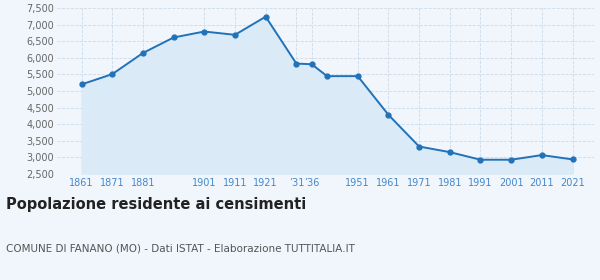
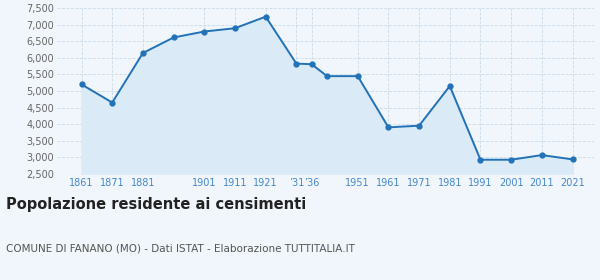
1871: 5,510 -> 4,650
1911: 6,700 -> 6,900
1961: 4,280 -> 3,900
1971: 3,320 -> 3,950
1981: 3,150 -> 5,150
